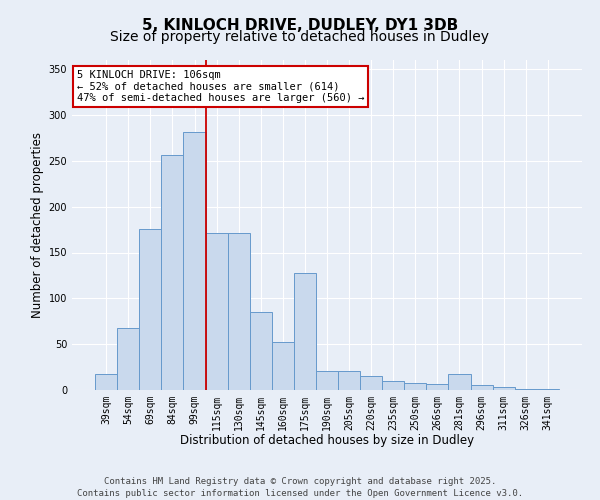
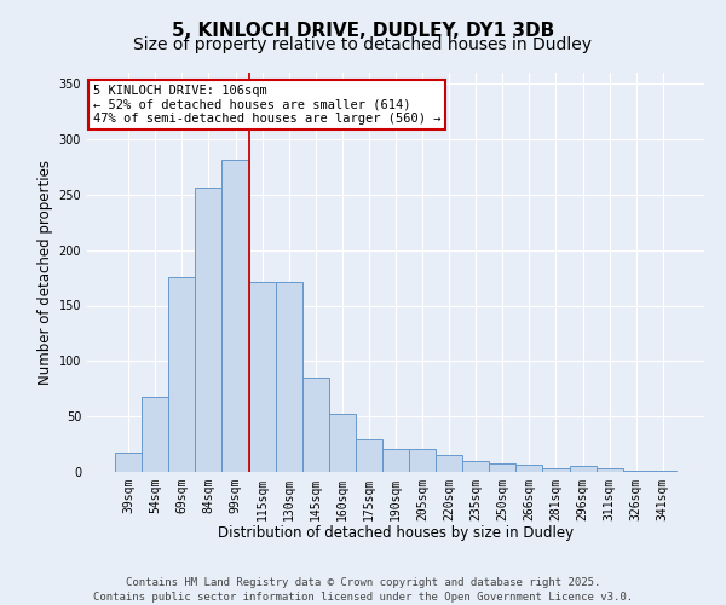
175sqm: 128 -> 30
281sqm: 18 -> 3
